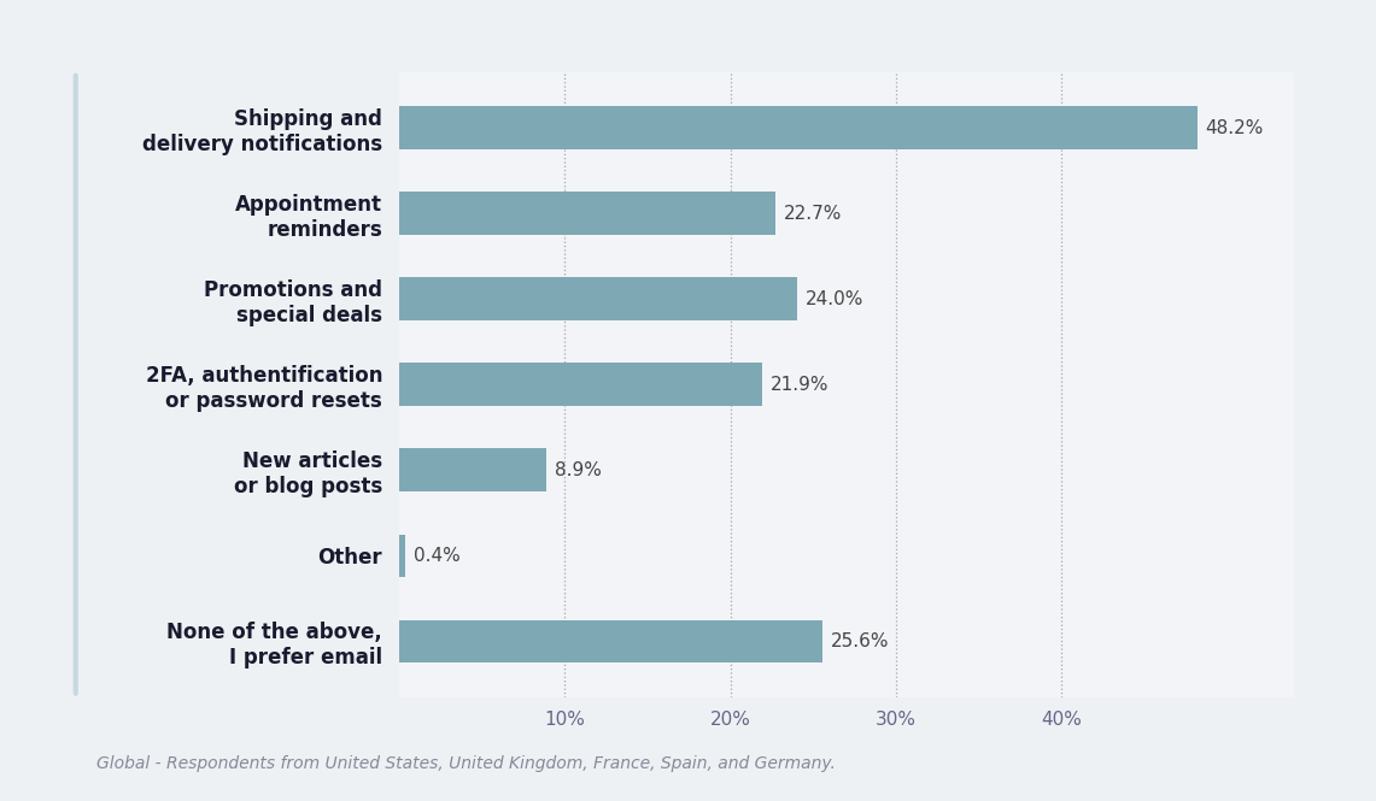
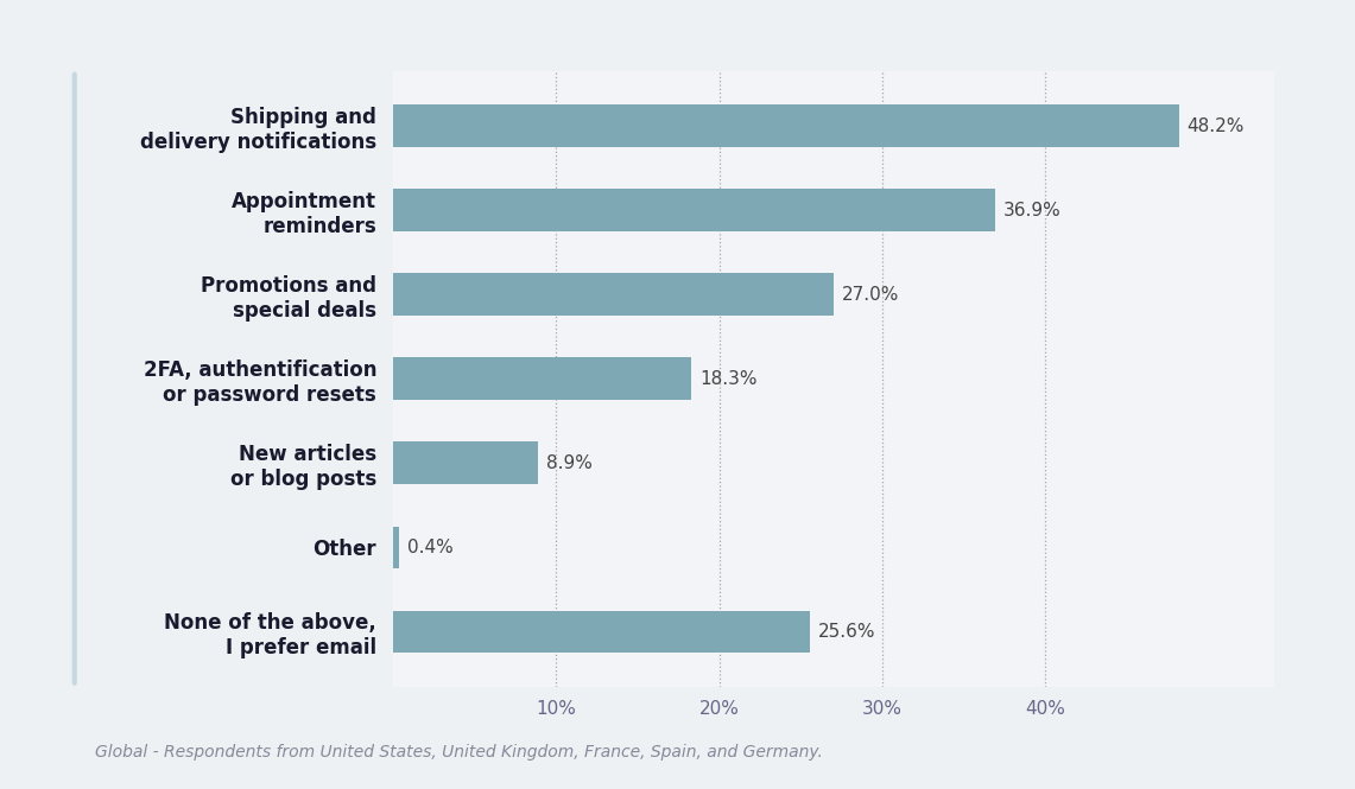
Appointment reminders: 22.7% -> 36.9%
Promotions and special deals: 24.0% -> 27.0%
2FA, authentification or password resets: 21.9% -> 18.3%
